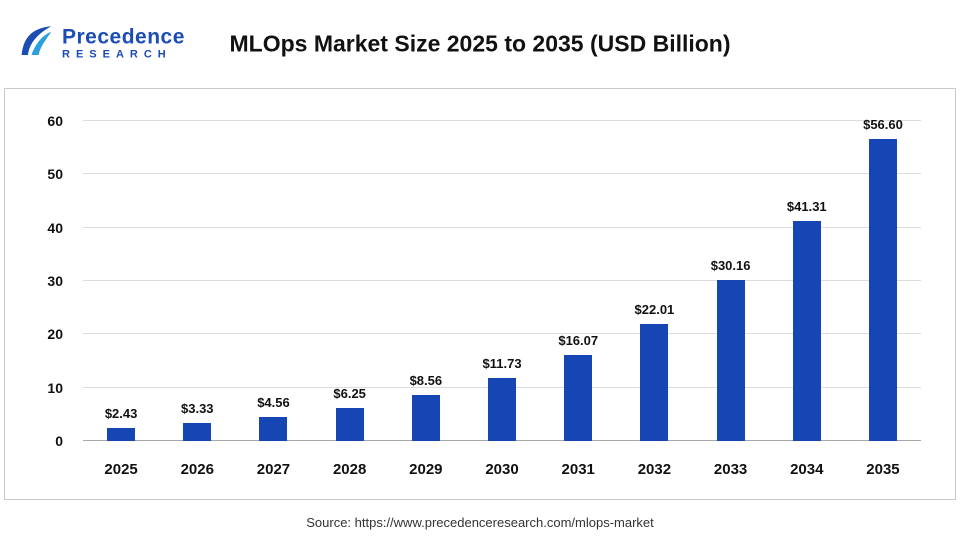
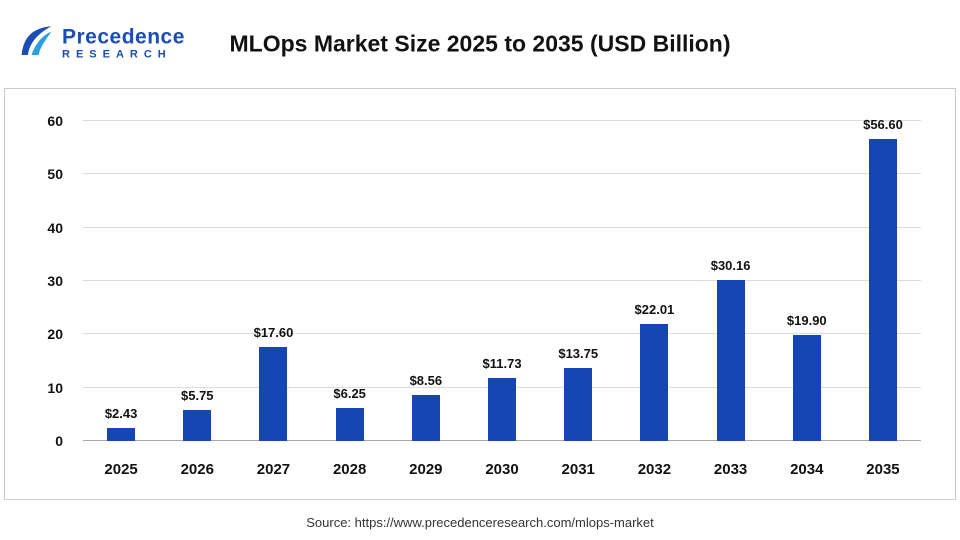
2026: $3.33 -> $5.75
2027: $4.56 -> $17.60
2031: $16.07 -> $13.75
2034: $41.31 -> $19.90
